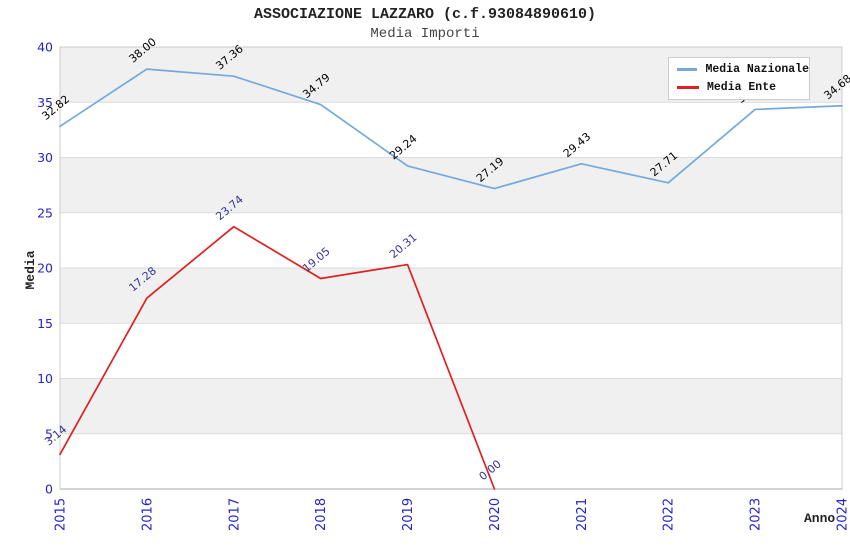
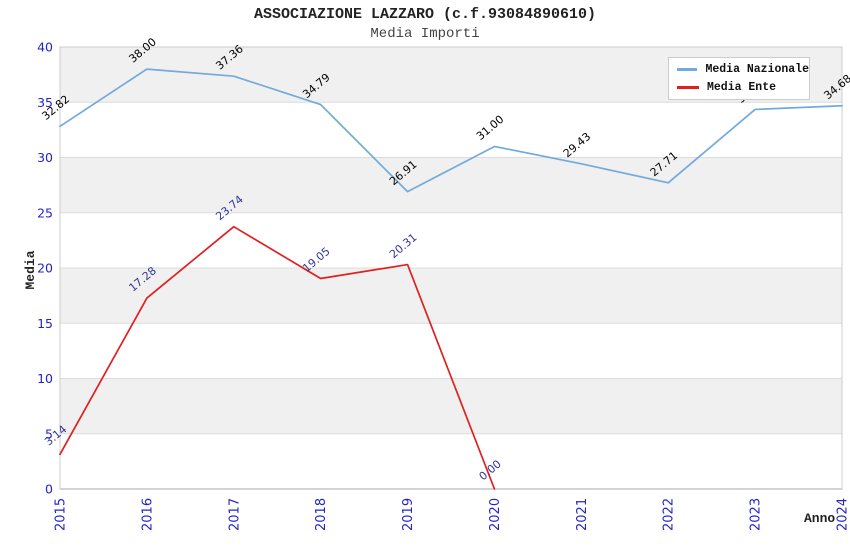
Media Nazionale/2019: 29.24 -> 26.91
Media Nazionale/2020: 27.19 -> 31.00
